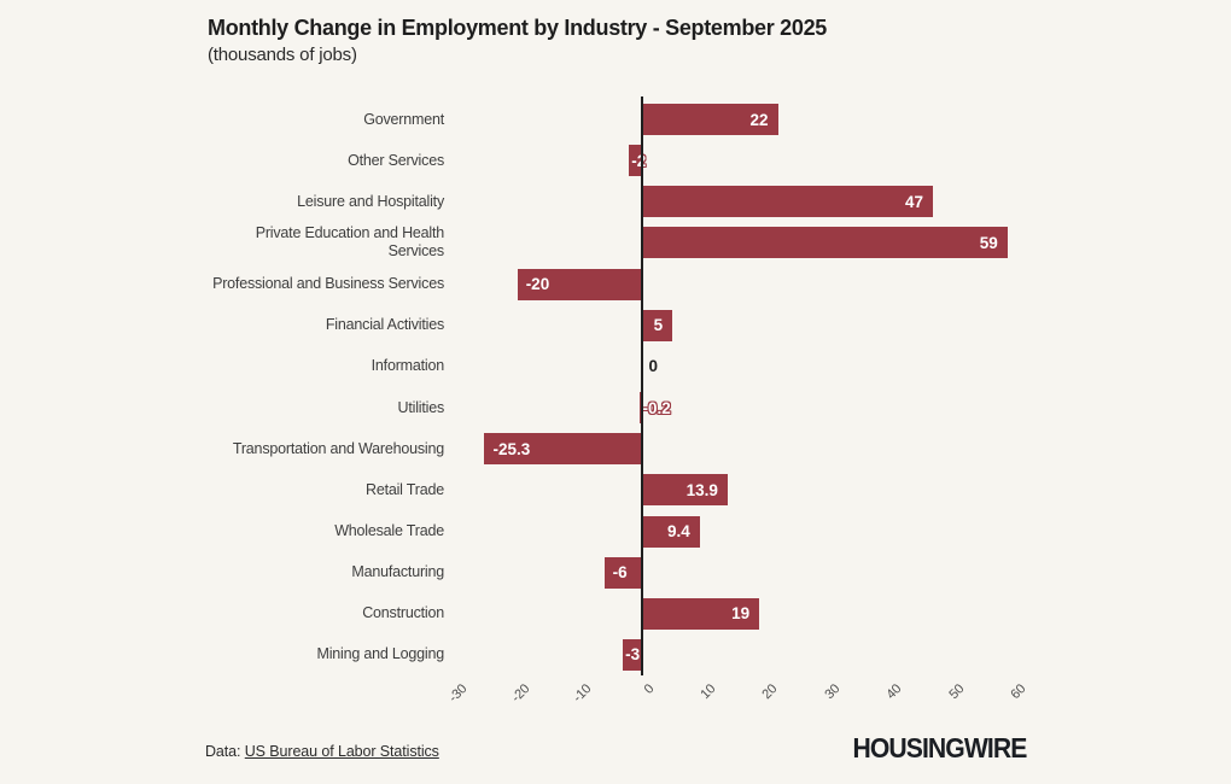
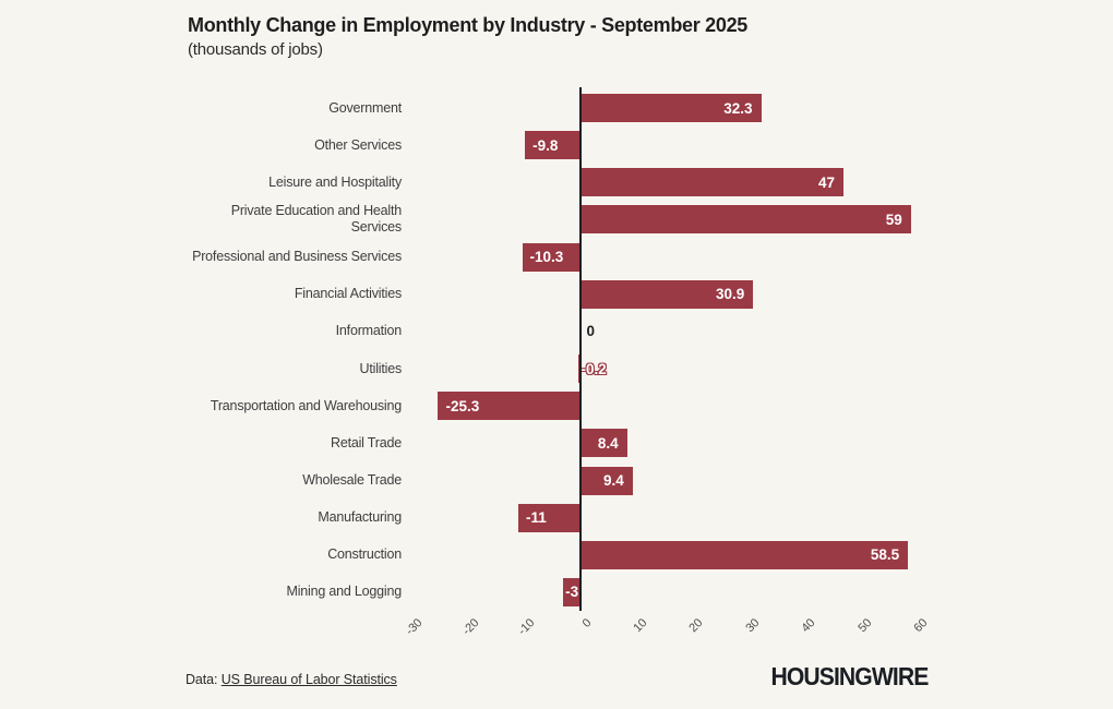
Government: 22 -> 32.3
Other Services: -2 -> -9.8
Professional and Business Services: -20 -> -10.3
Financial Activities: 5 -> 30.9
Retail Trade: 13.9 -> 8.4
Manufacturing: -6 -> -11
Construction: 19 -> 58.5
